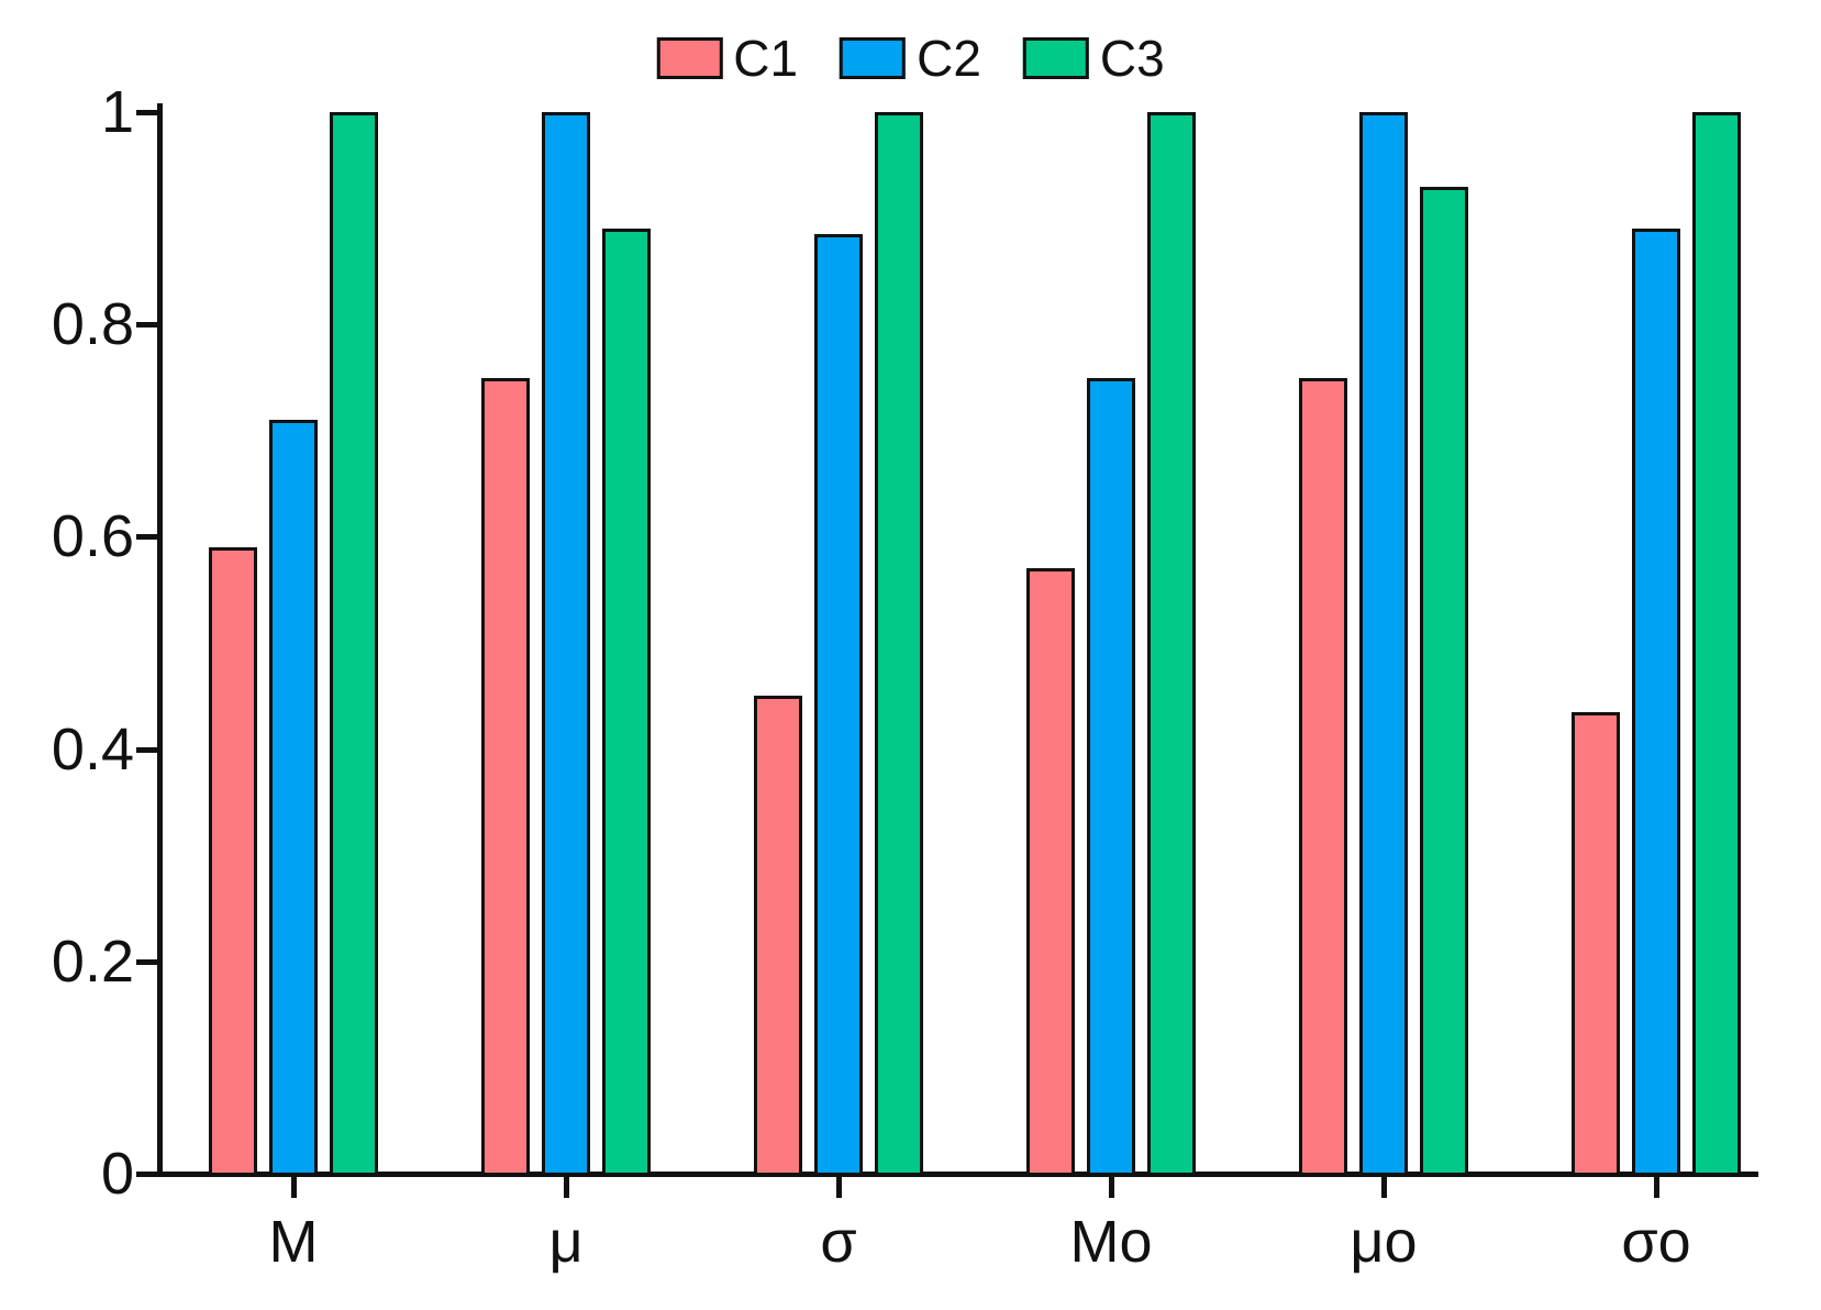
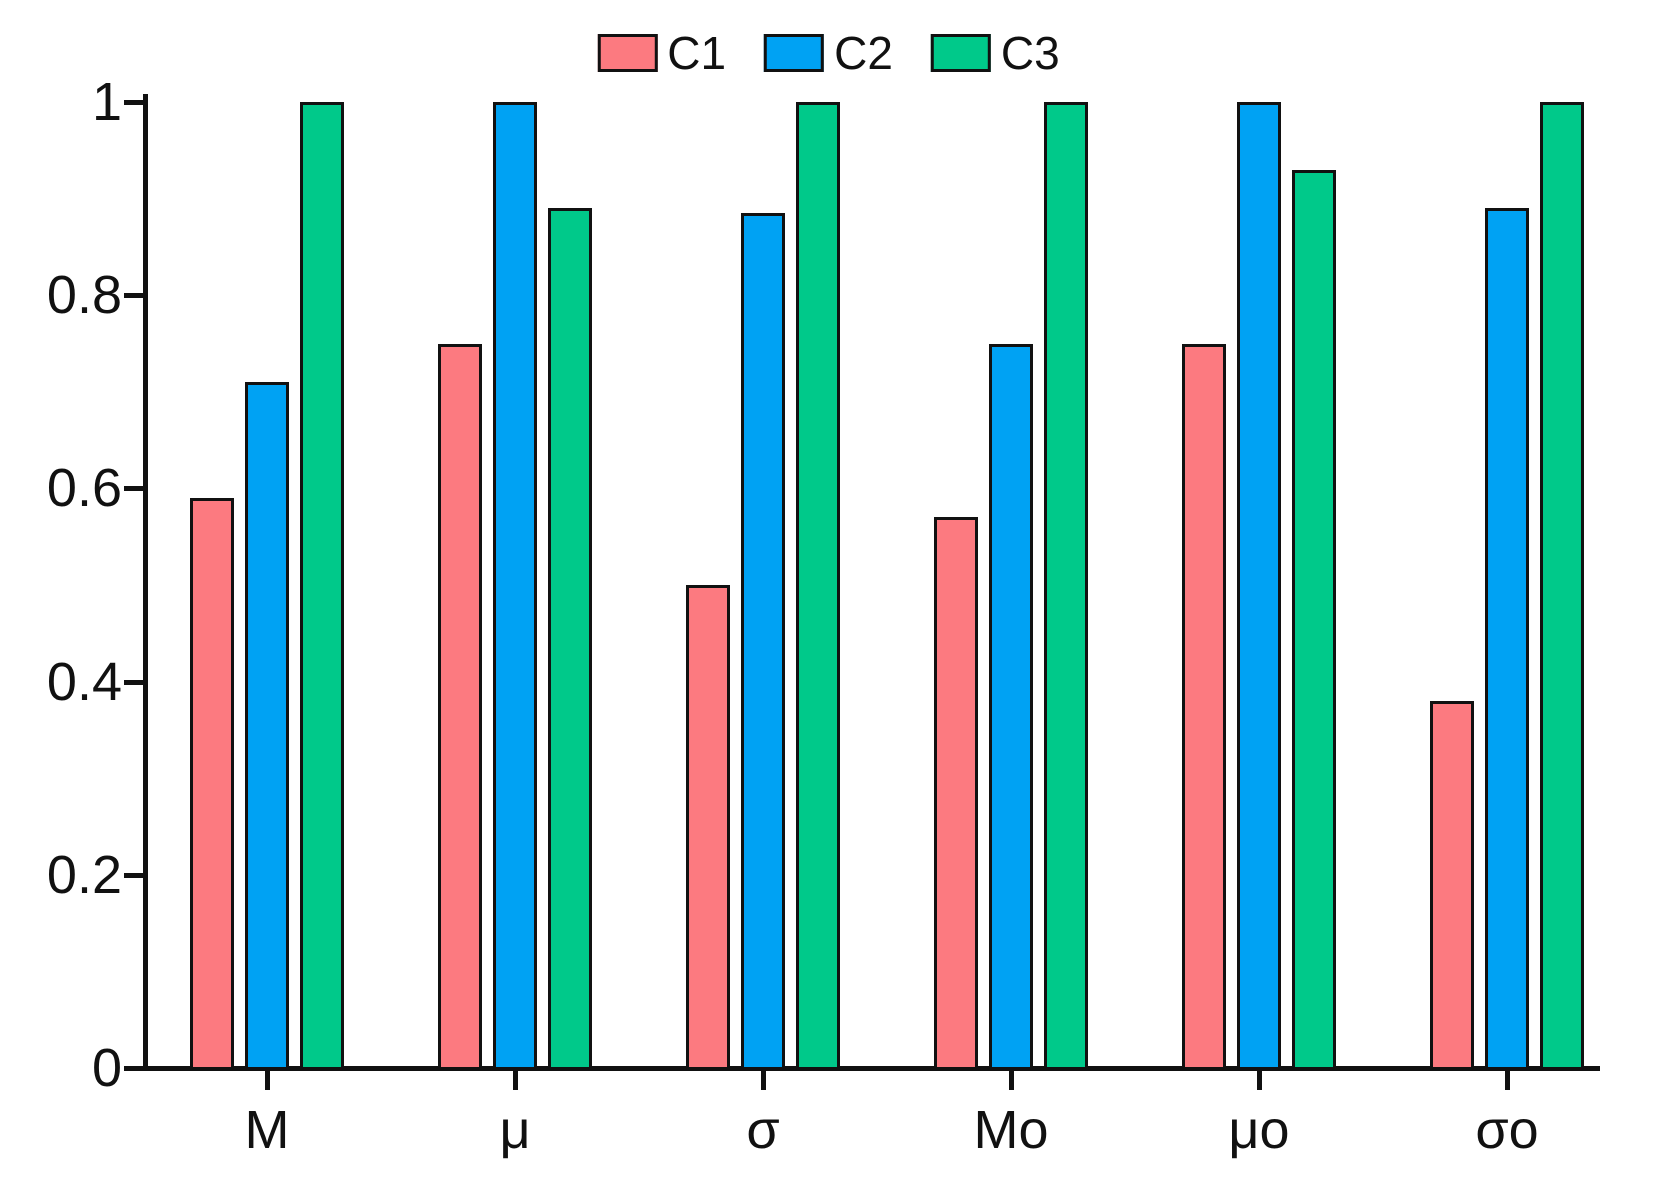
C1/σ: 0.45 -> 0.50
C1/σo: 0.43 -> 0.38
